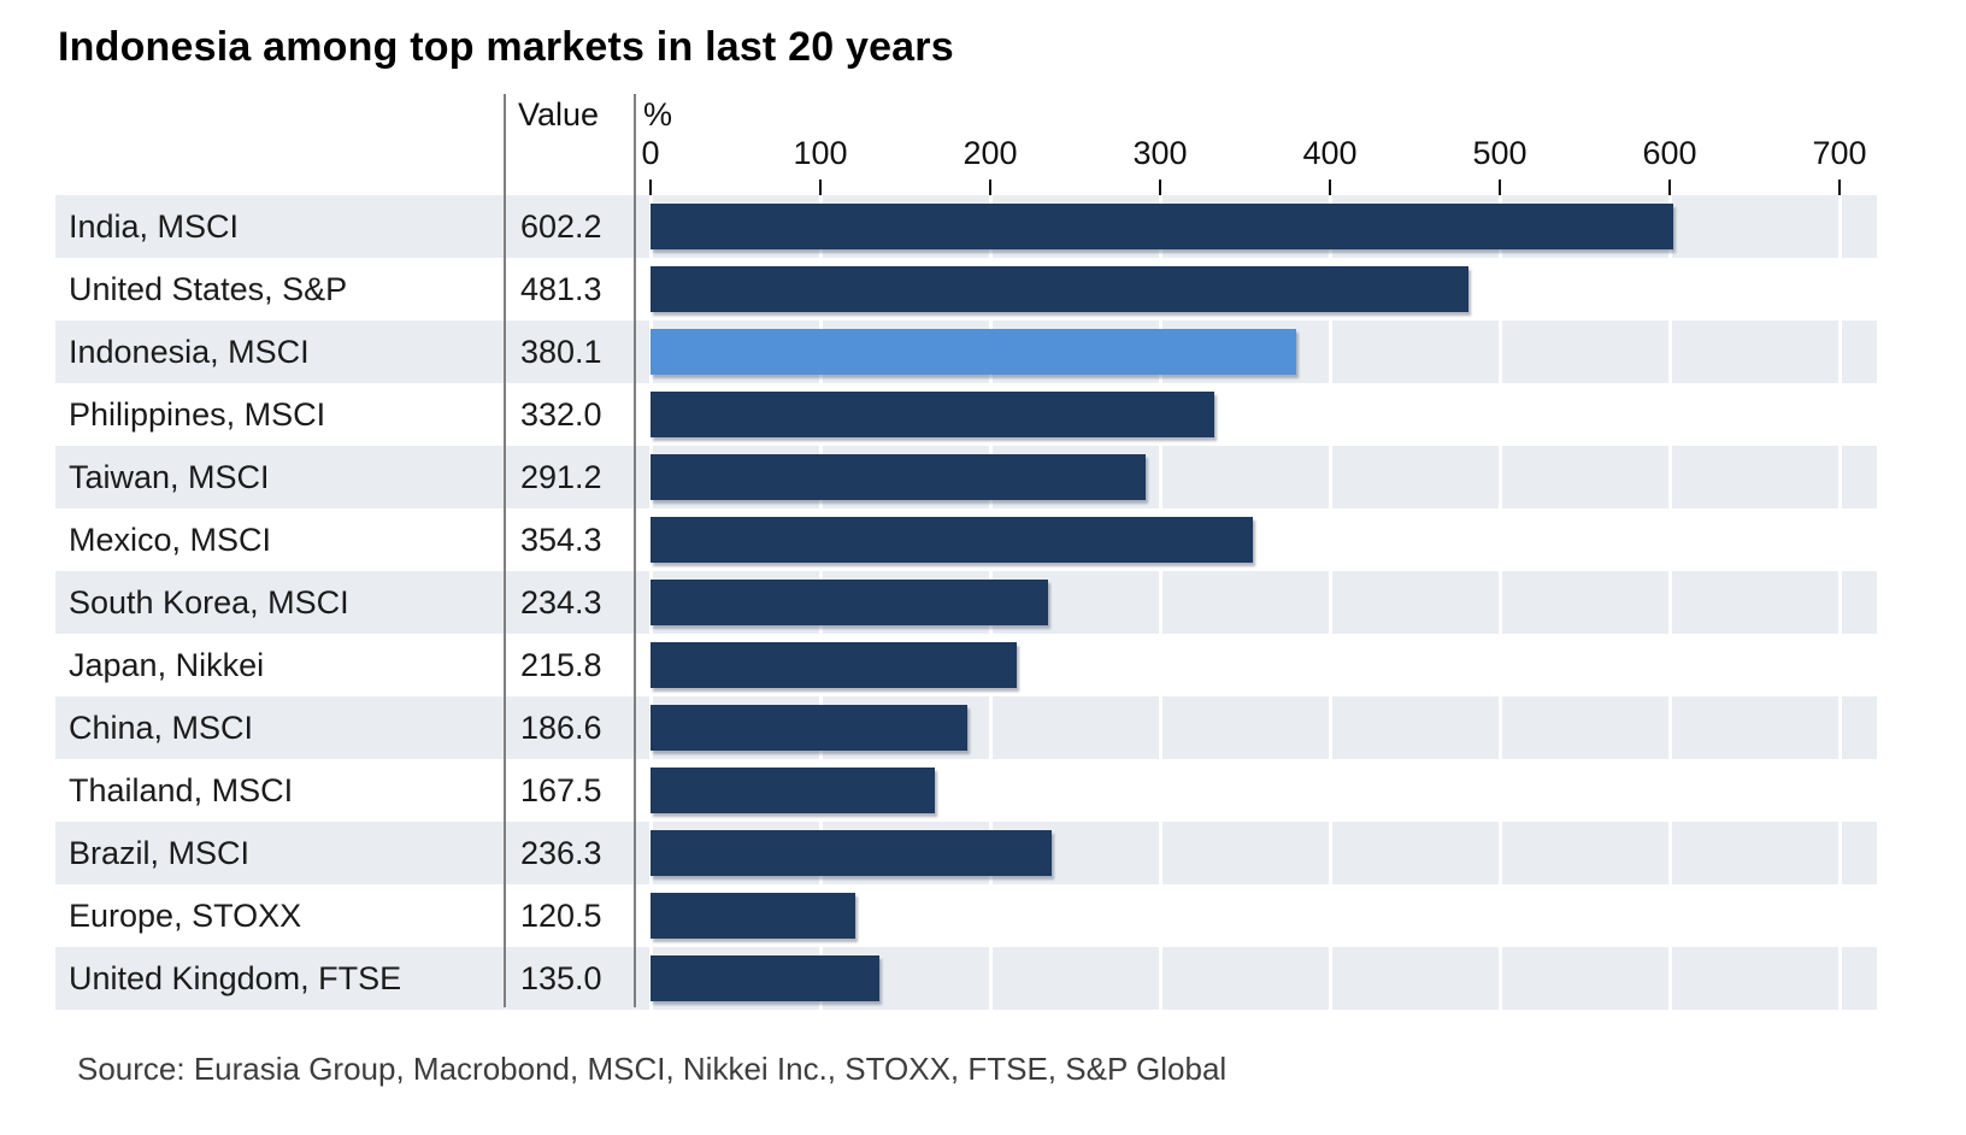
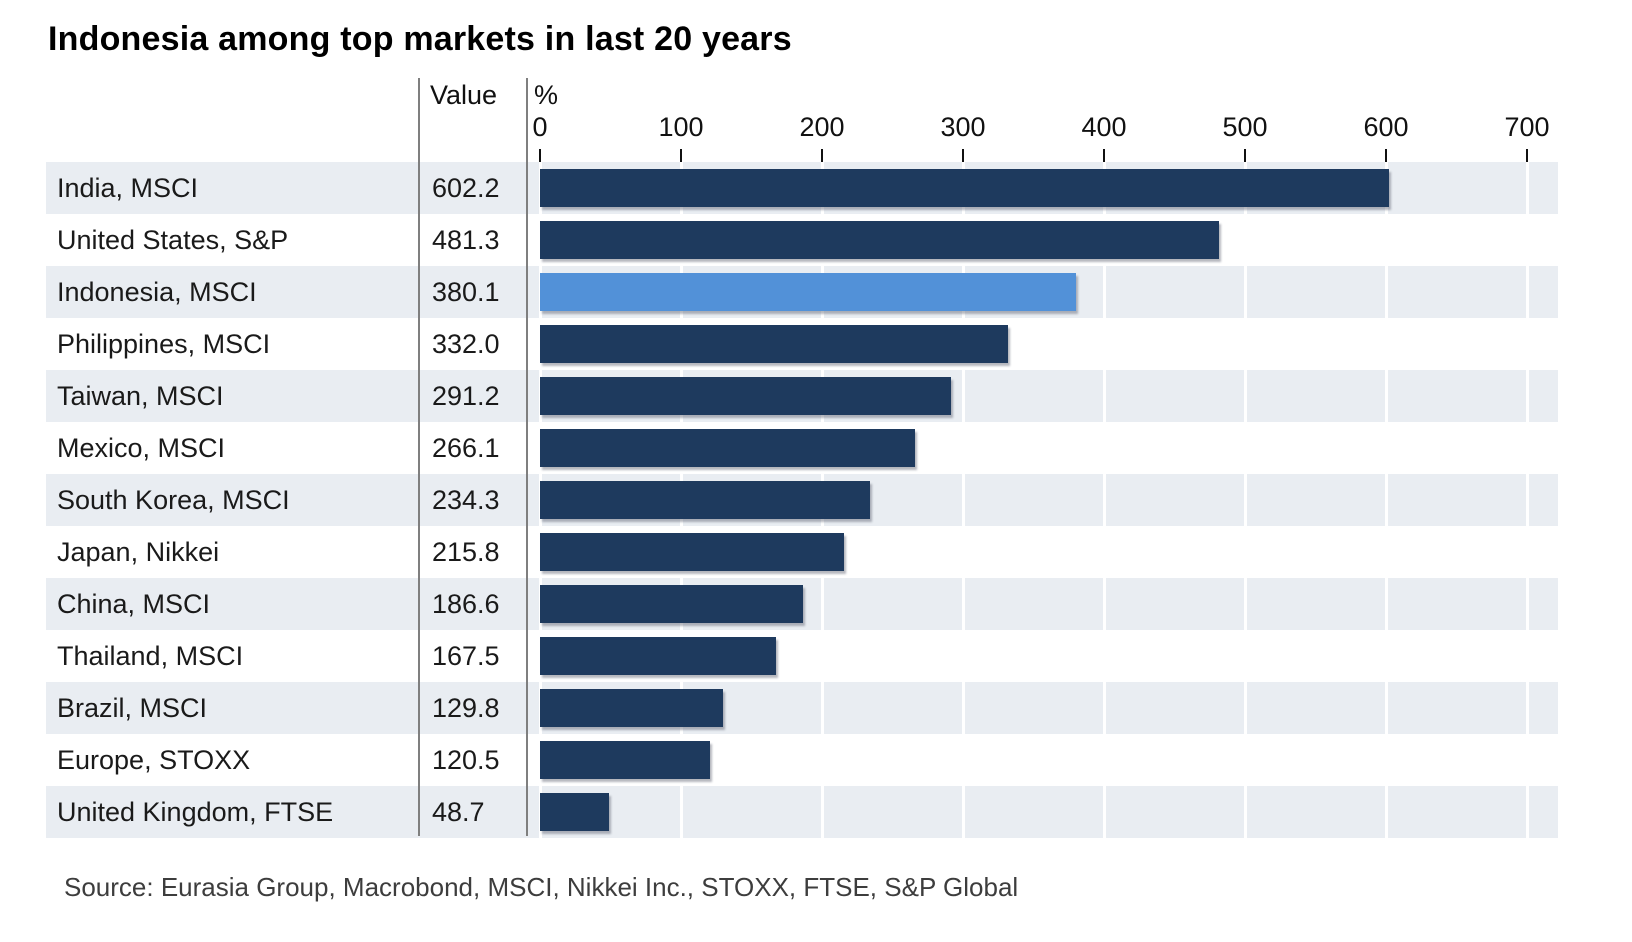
Mexico, MSCI: 354.3 -> 266.1
Brazil, MSCI: 236.3 -> 129.8
United Kingdom, FTSE: 135.0 -> 48.7
